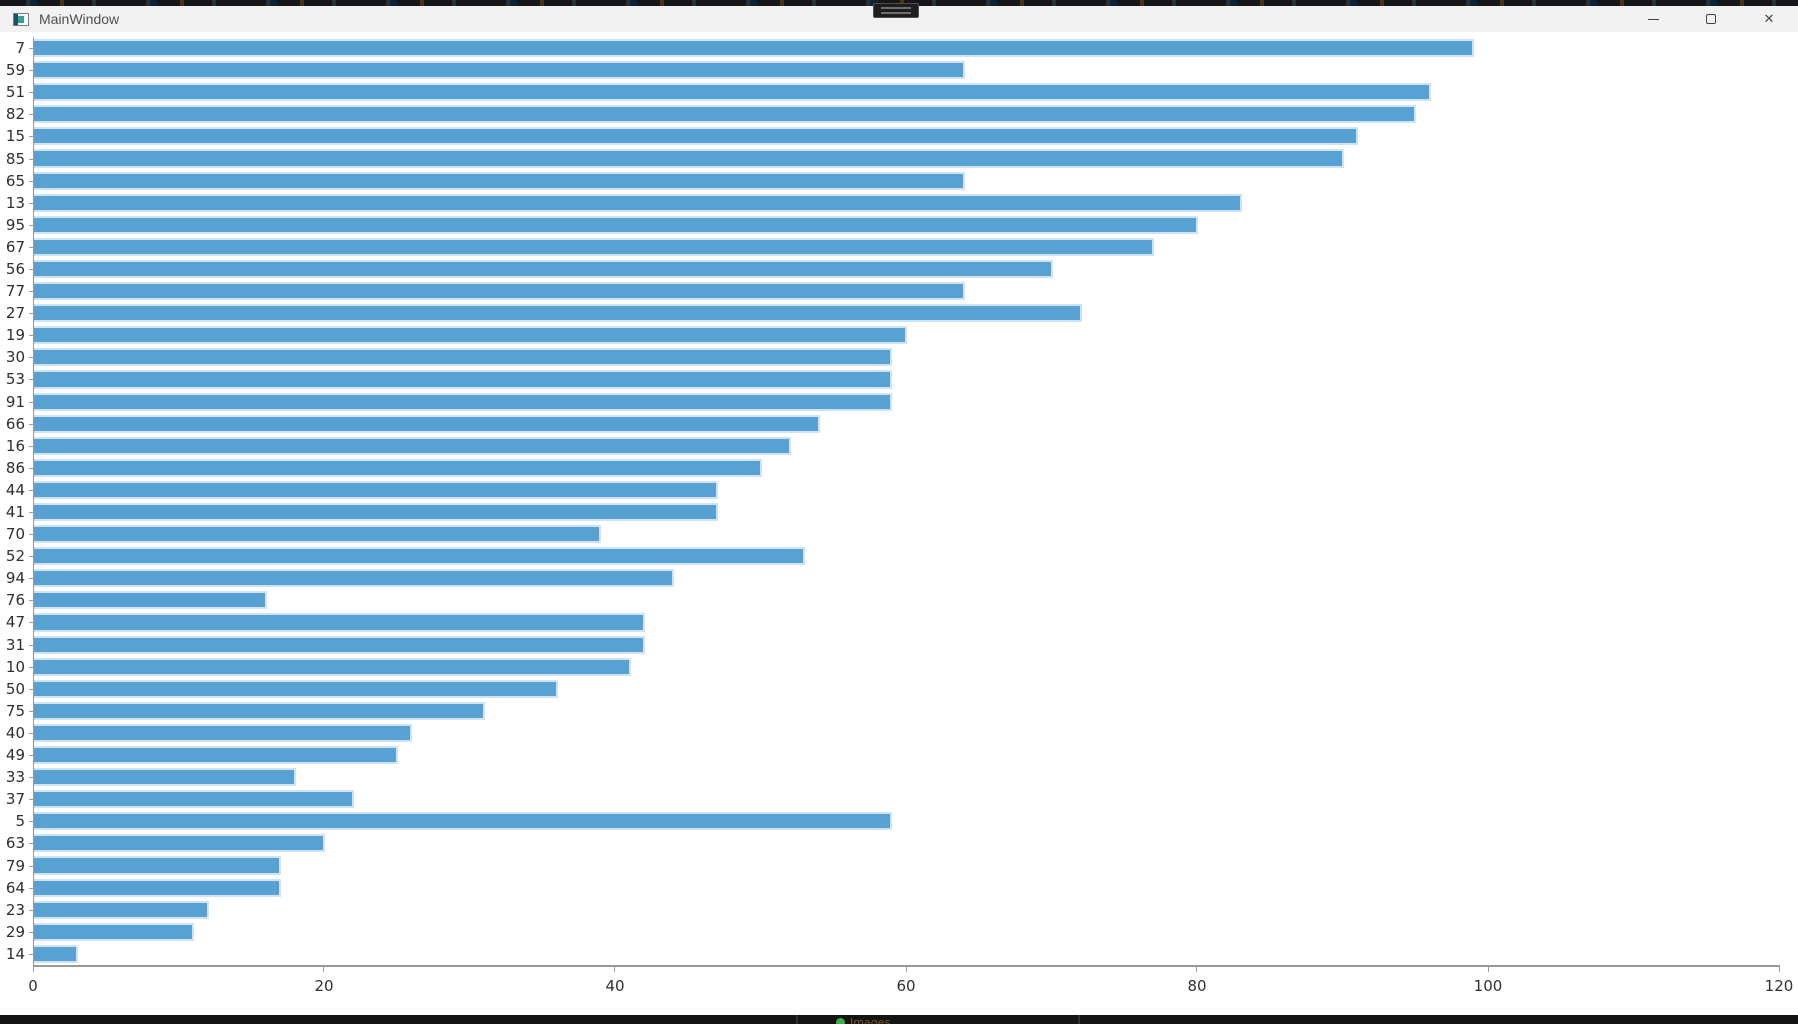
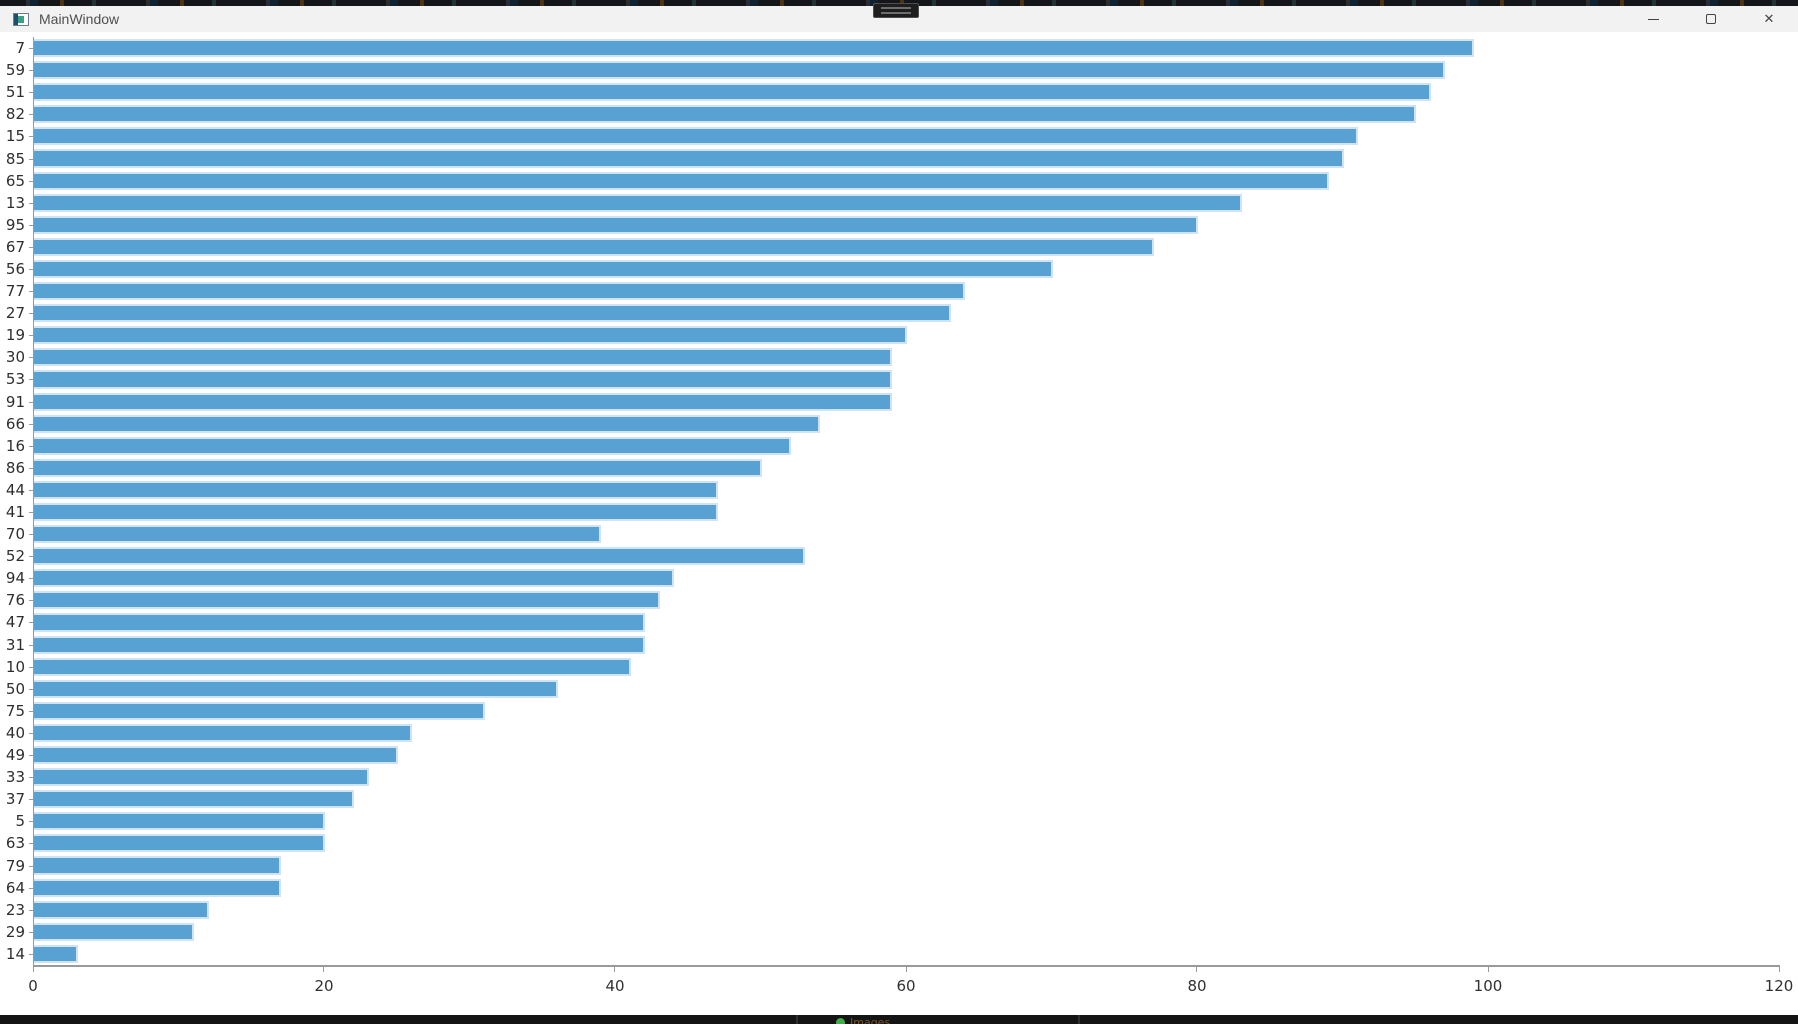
59: 64 -> 97
65: 64 -> 89
27: 72 -> 63
76: 16 -> 43
33: 18 -> 23
5: 59 -> 20
